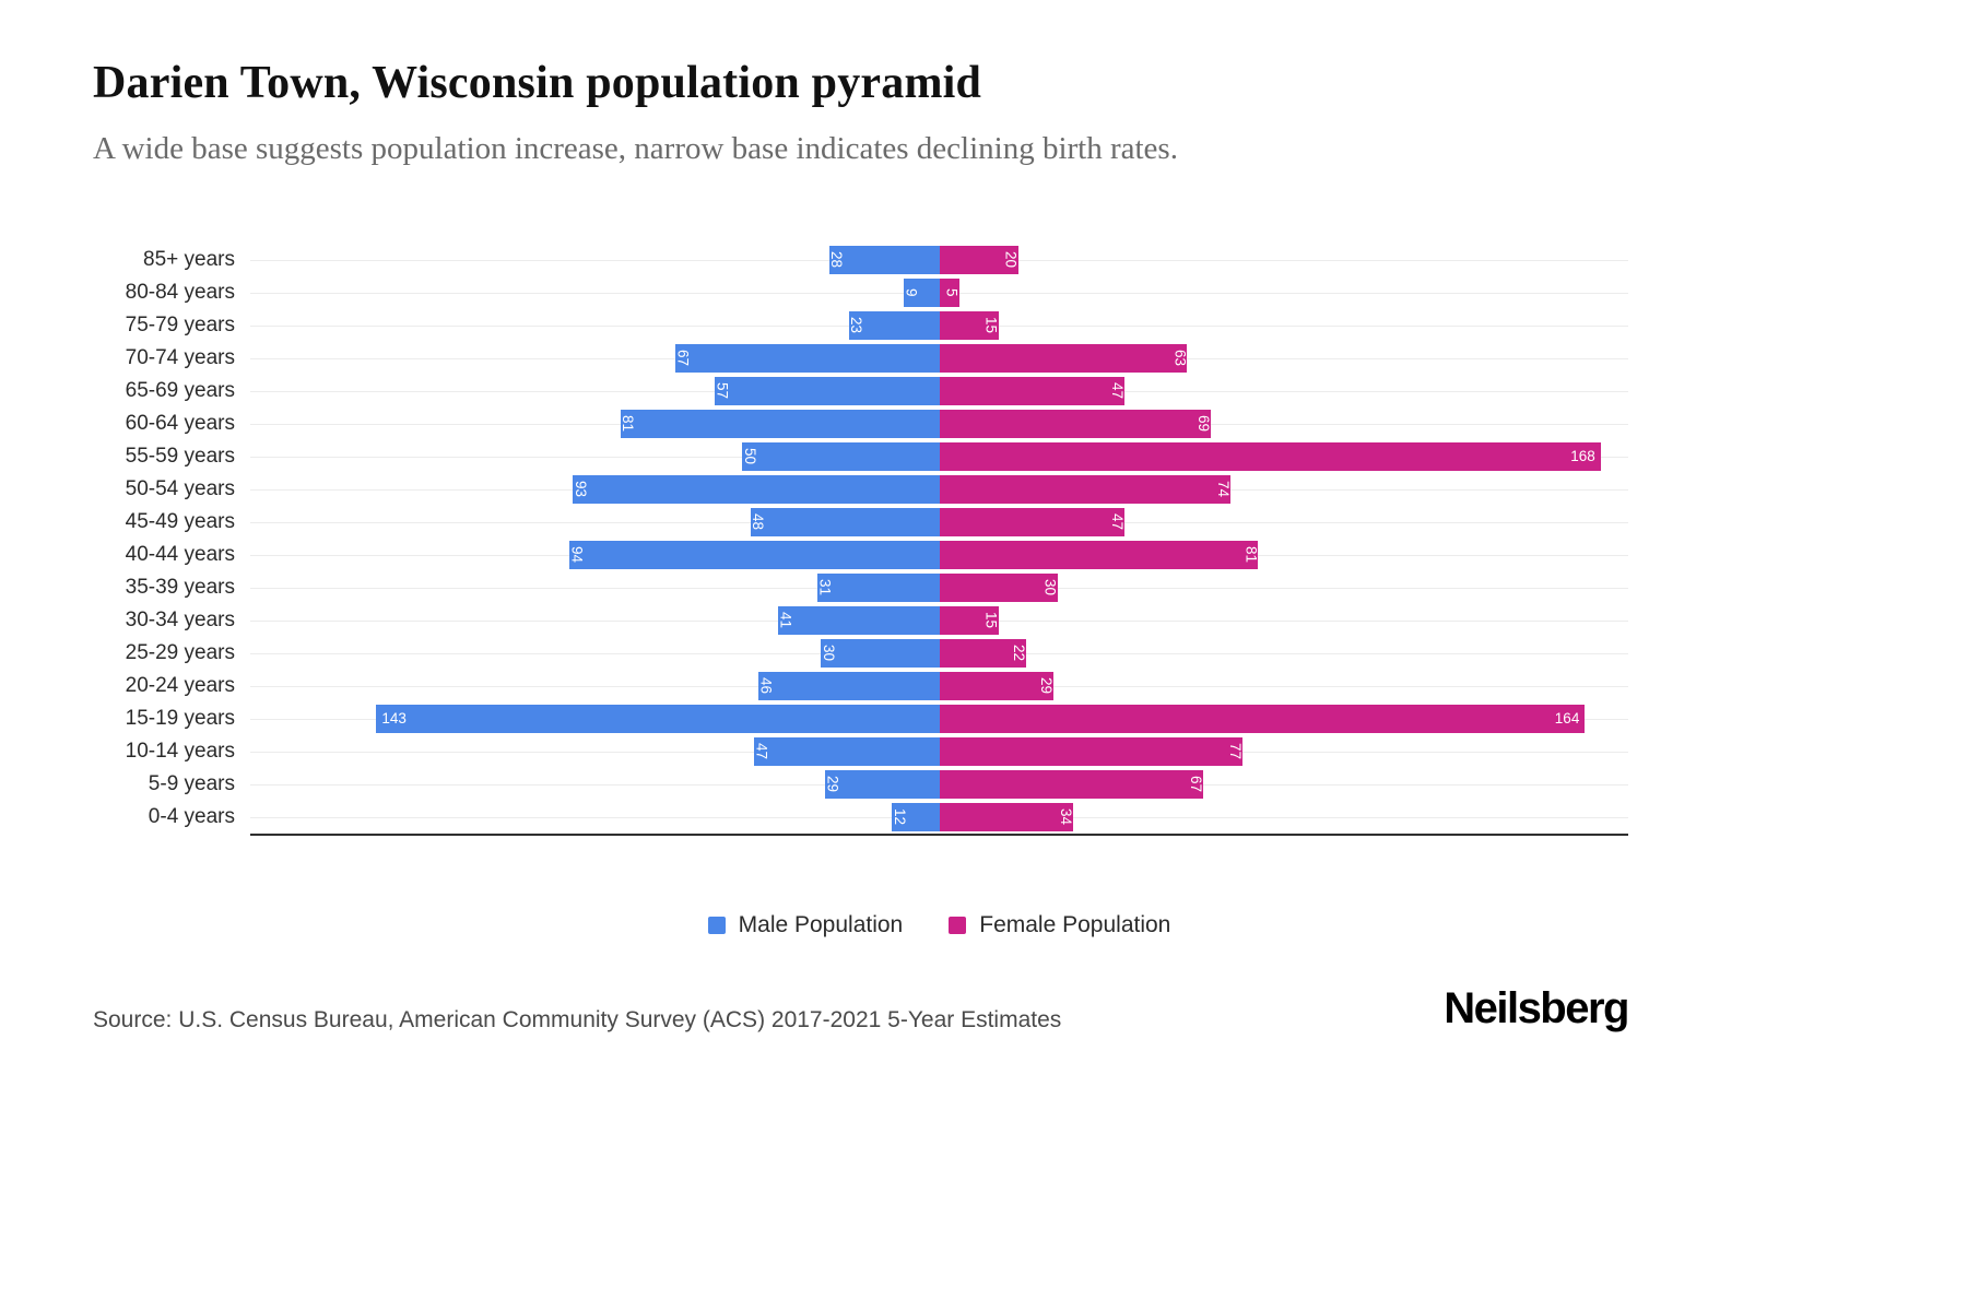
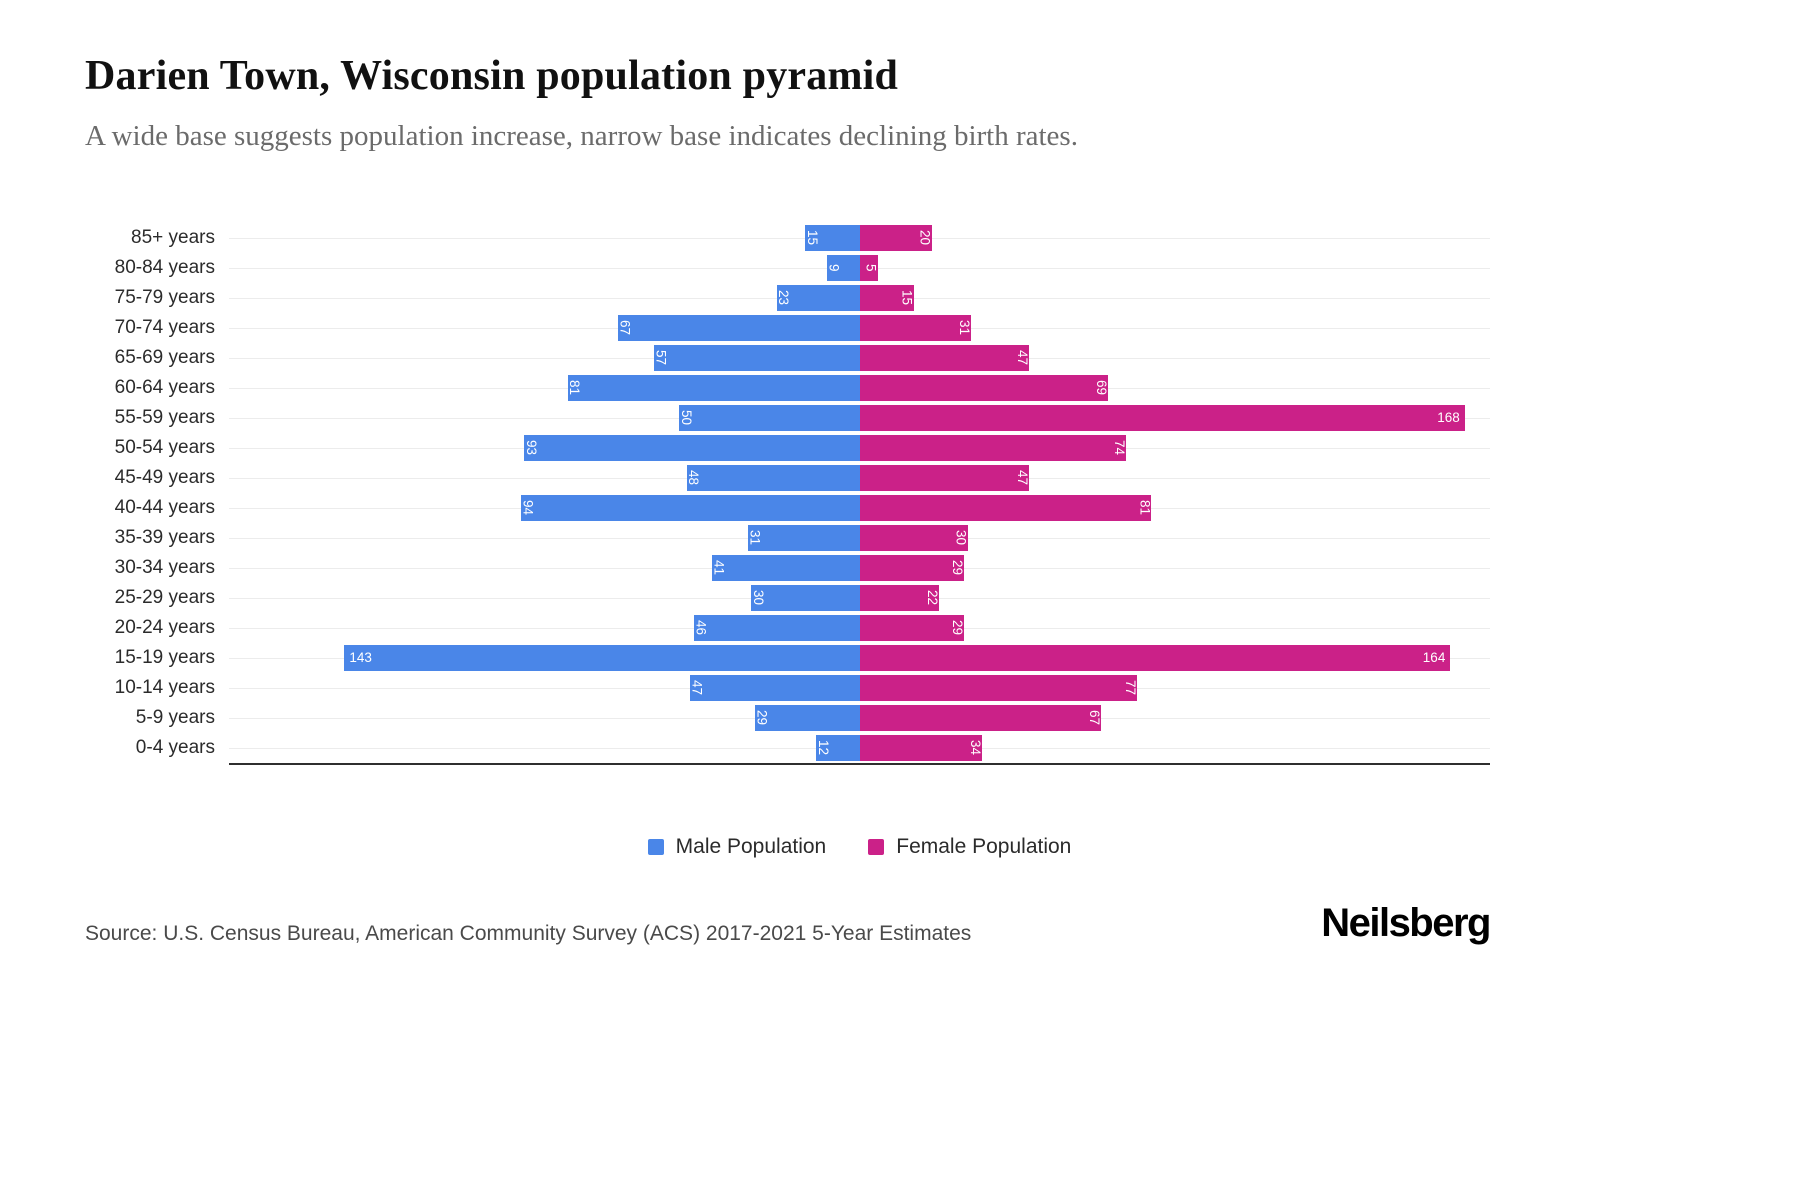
Male Population/85+ years: 28 -> 15
Female Population/70-74 years: 63 -> 31
Female Population/30-34 years: 15 -> 29
